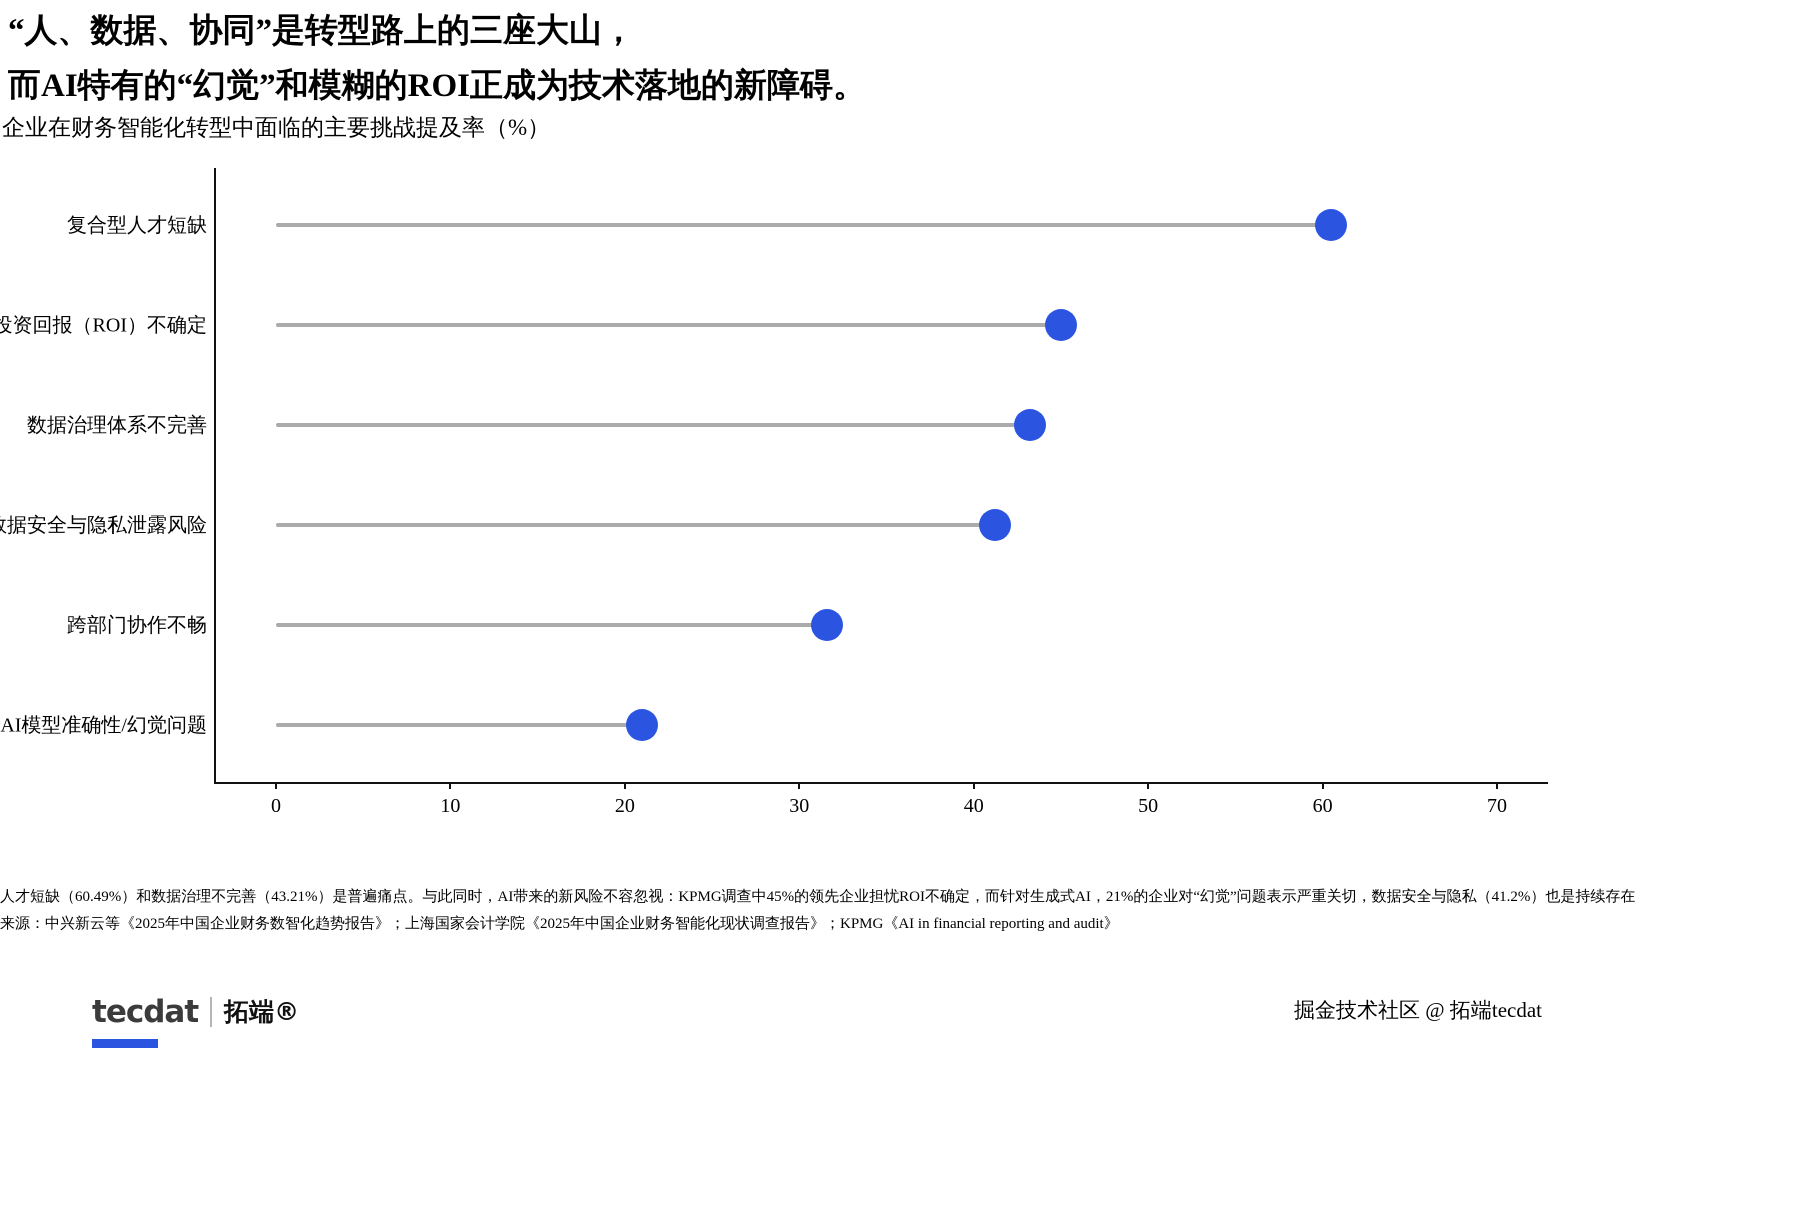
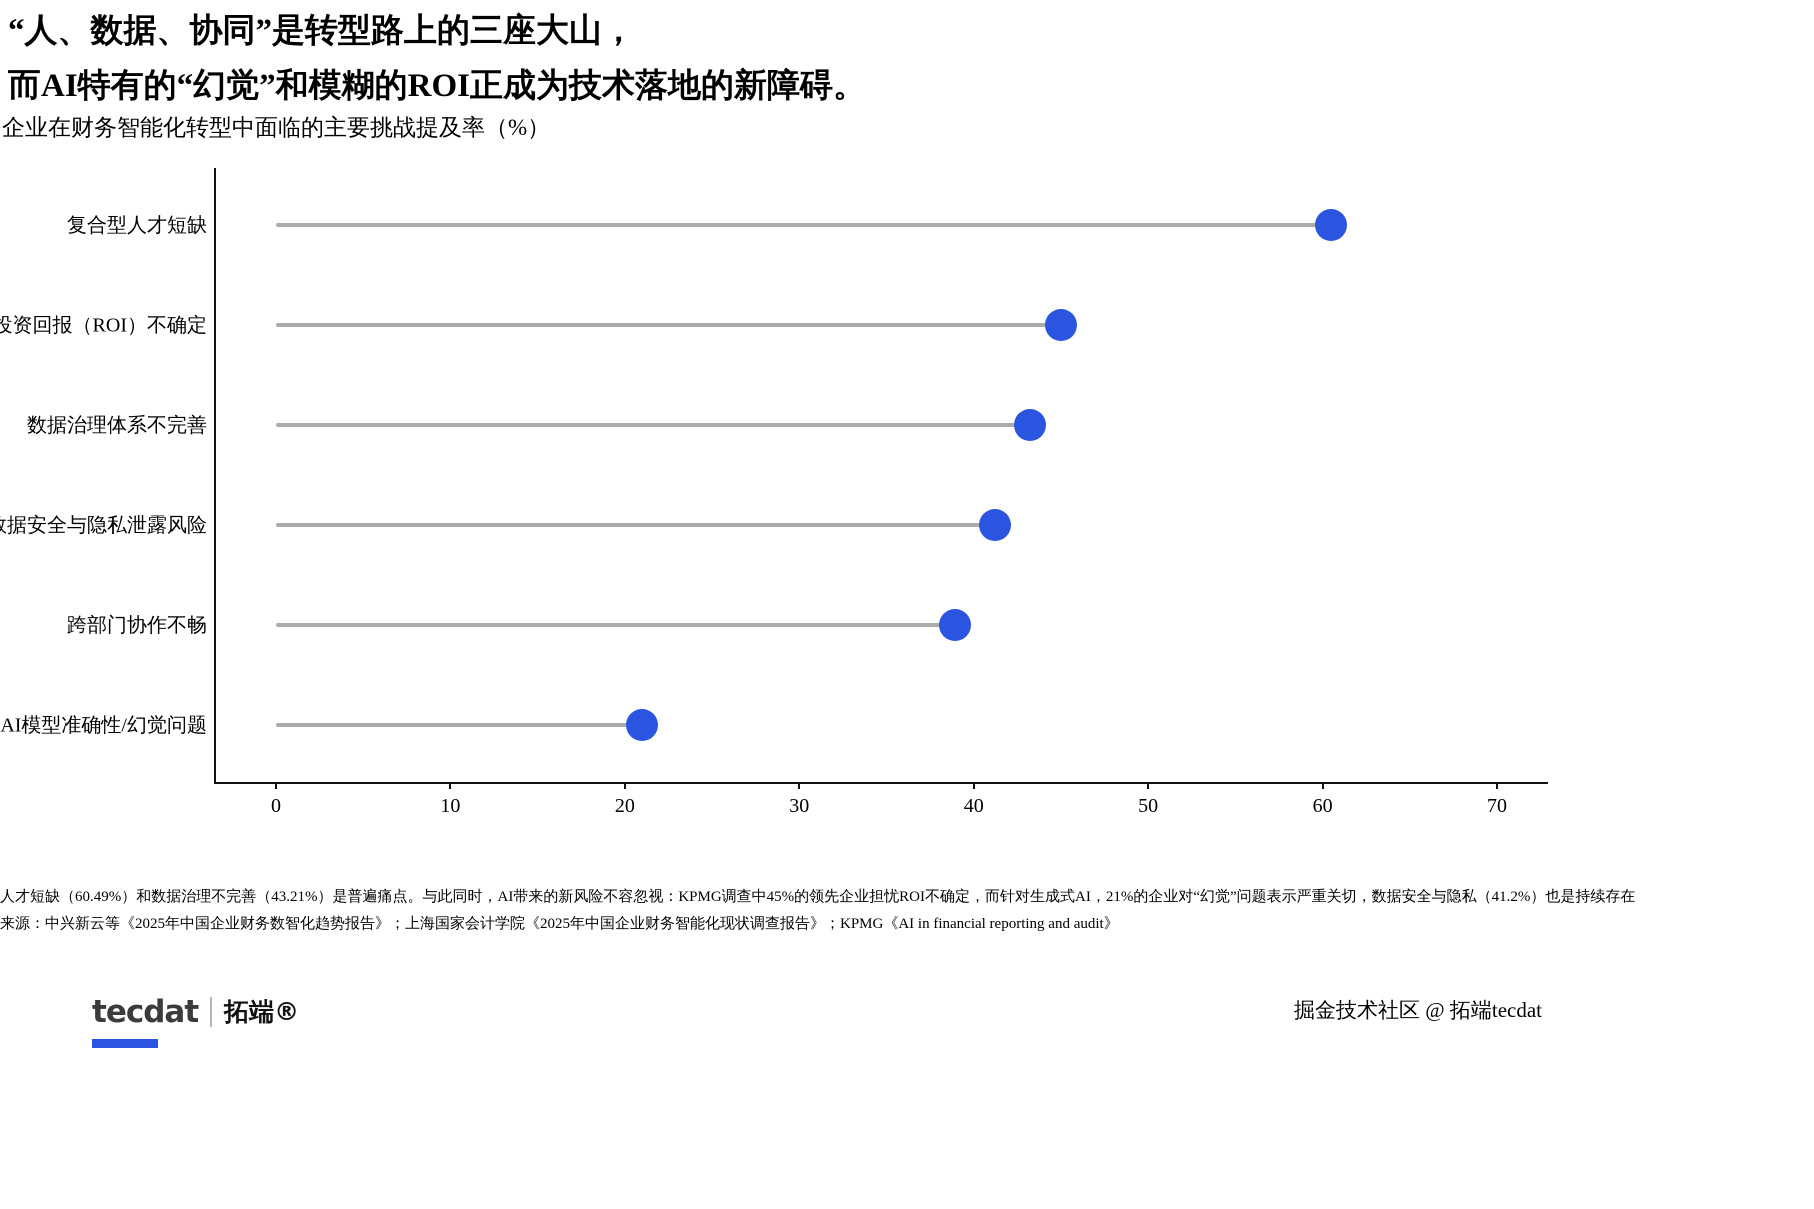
跨部门协作不畅: 31.6 -> 38.9
